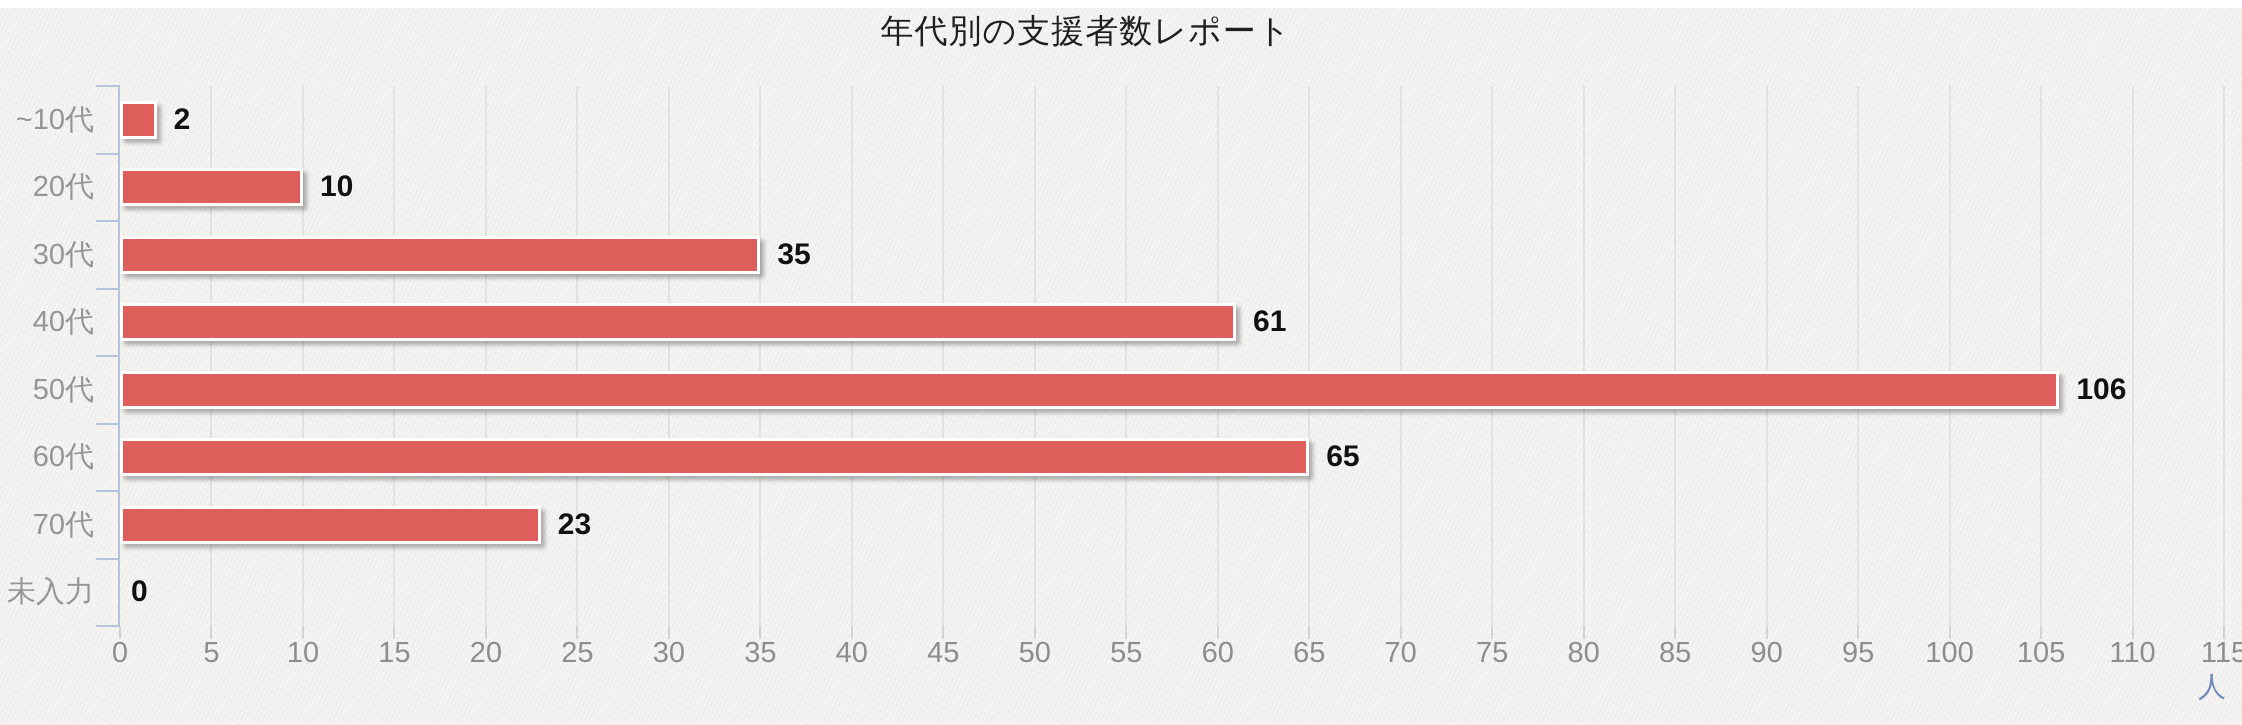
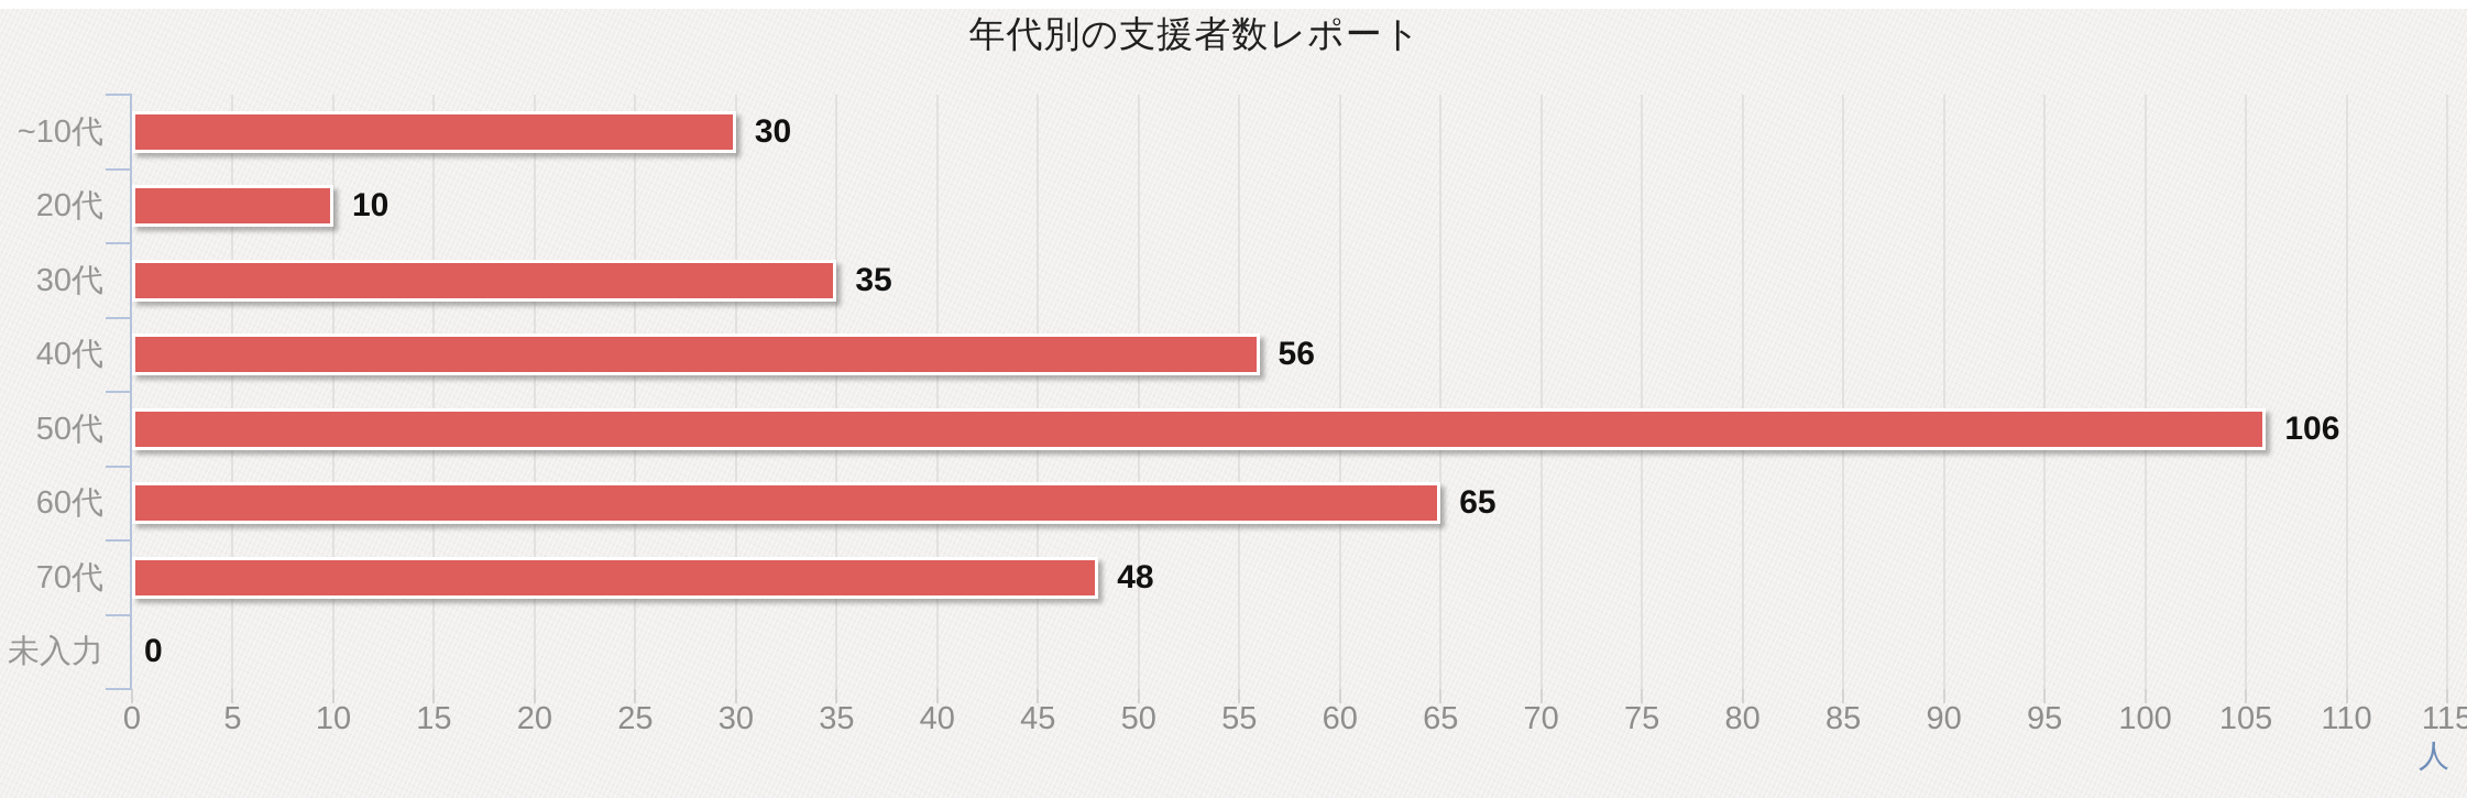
~10代: 2 -> 30
40代: 61 -> 56
70代: 23 -> 48
